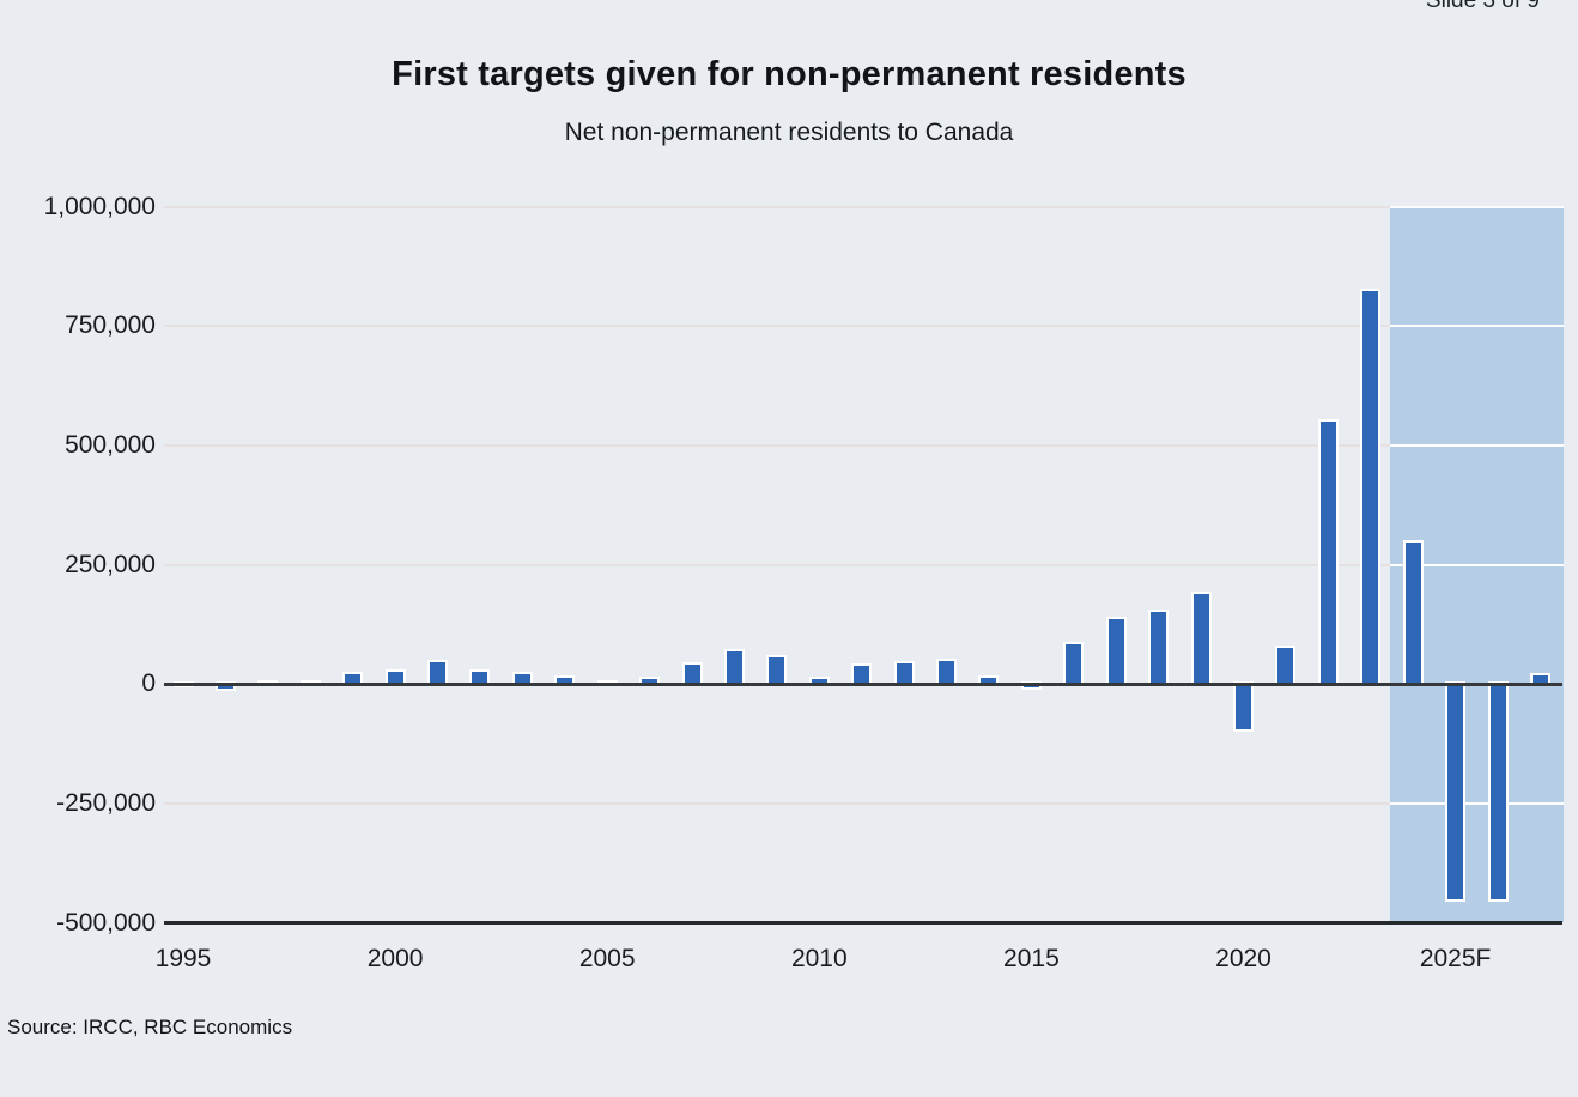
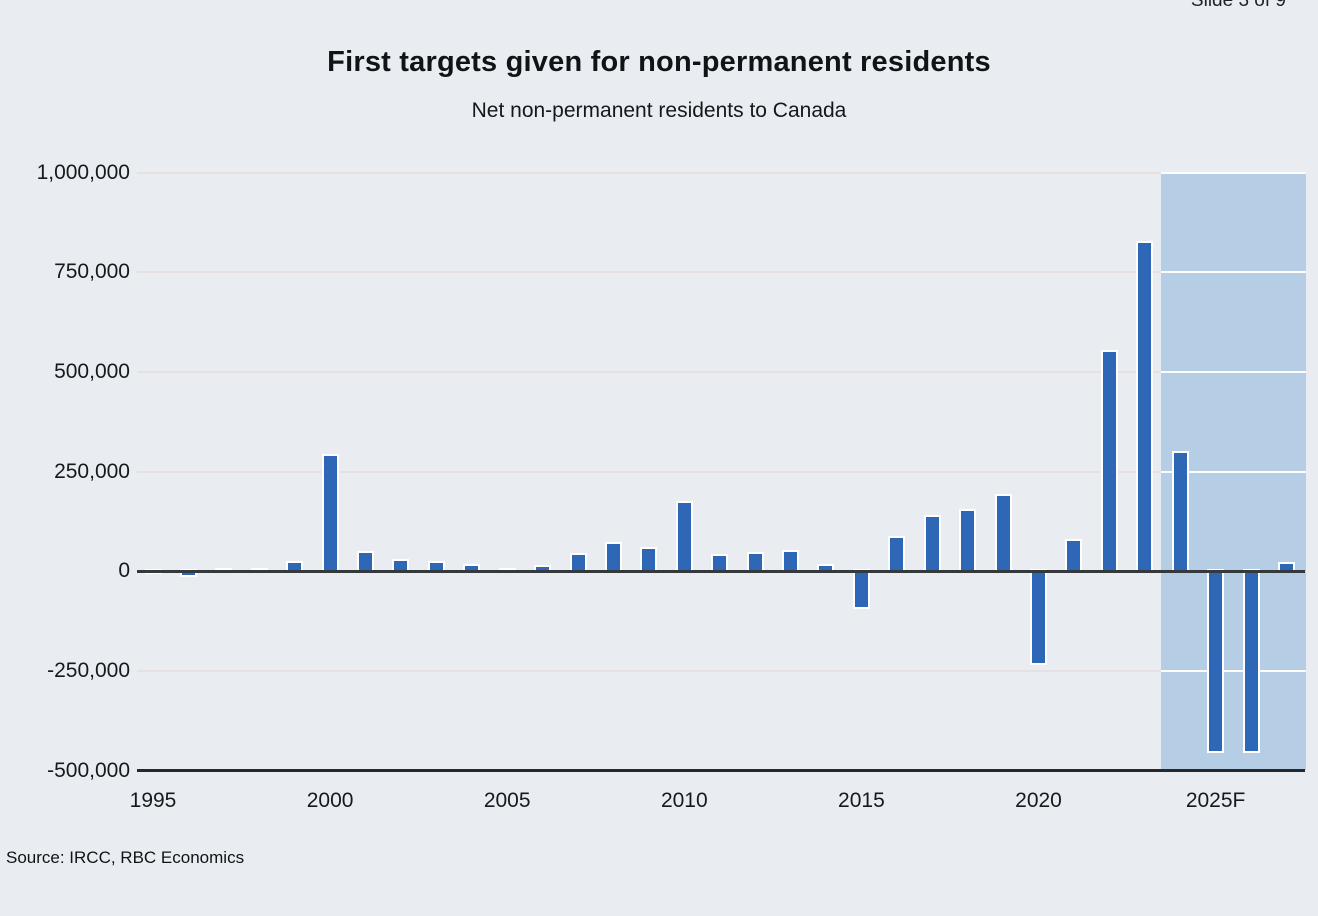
2000: 30000 -> 290000
2010: 10000 -> 170000
2015: -10000 -> -90000
2020: -100000 -> -230000
